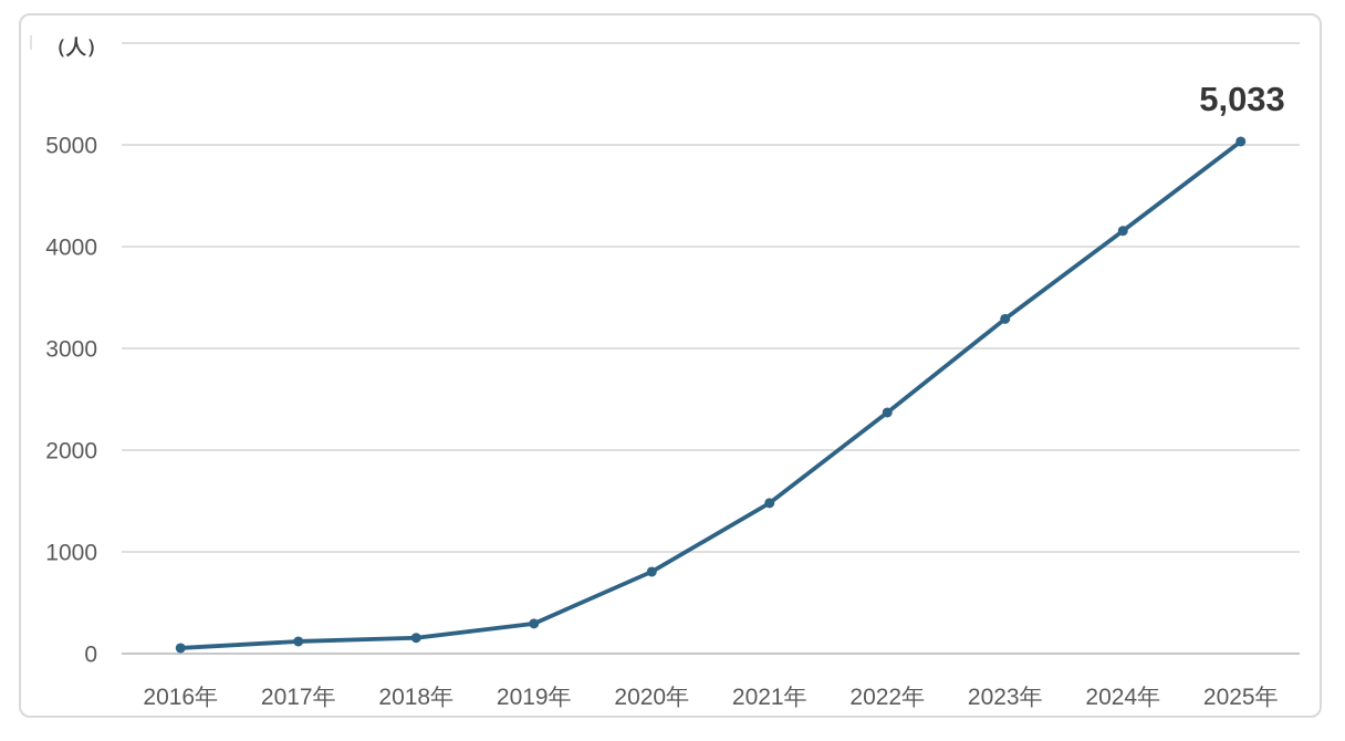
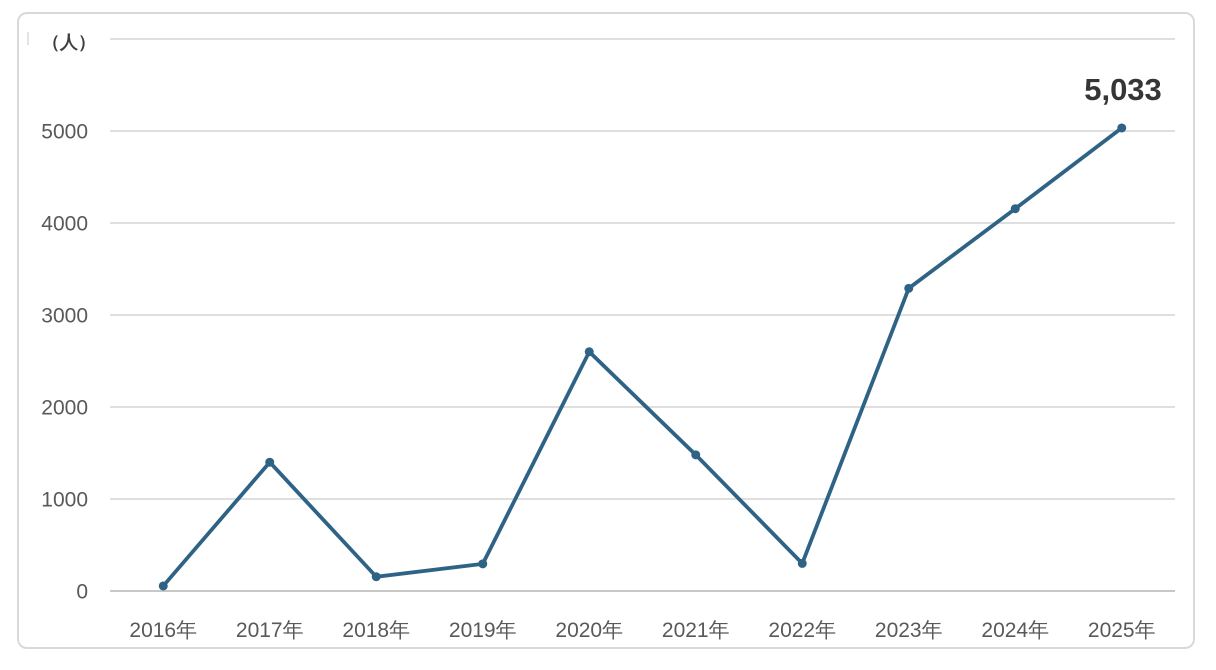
2017年: 100 -> 1400
2020年: 800 -> 2600
2022年: 2400 -> 300
